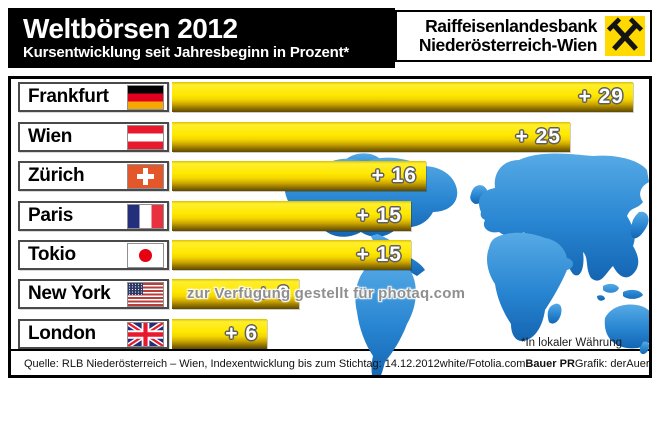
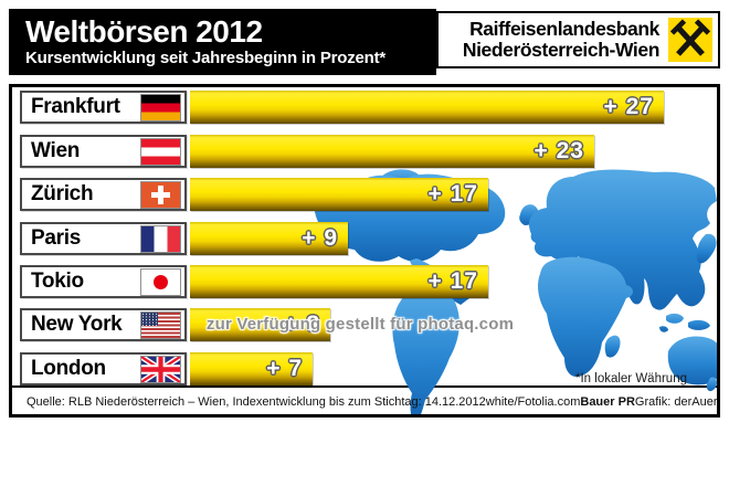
Frankfurt: 29 -> 27
Wien: 25 -> 23
Zürich: 16 -> 17
Paris: 15 -> 9
Tokio: 15 -> 17
London: 6 -> 7
